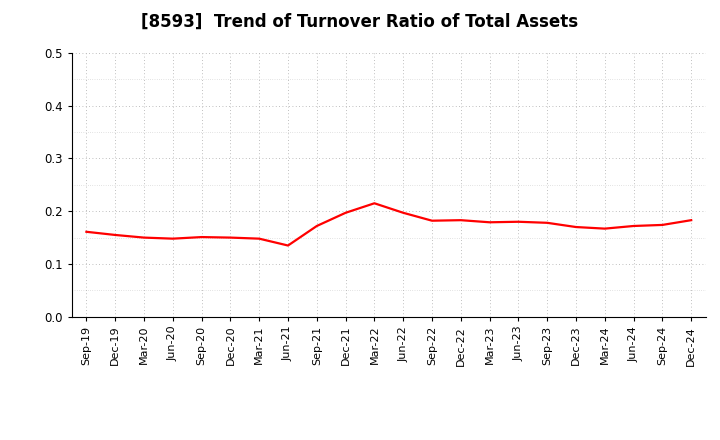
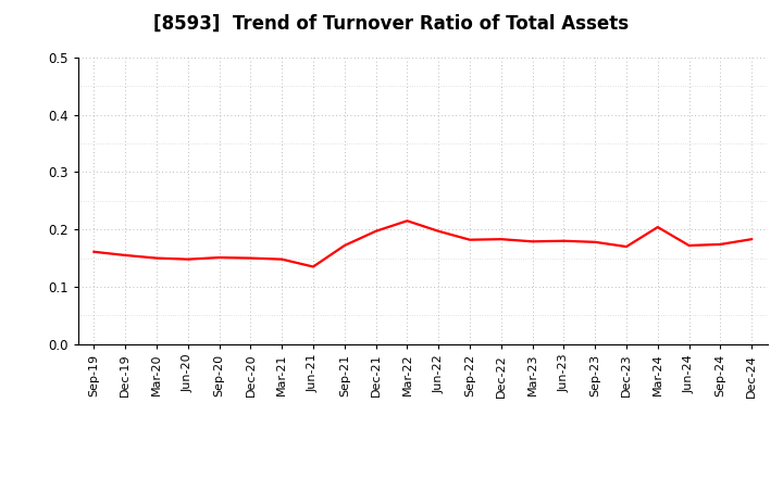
Mar-24: 0.167 -> 0.204
